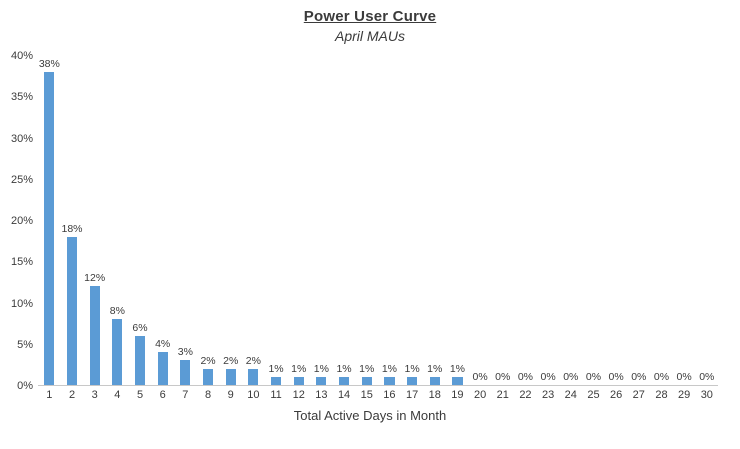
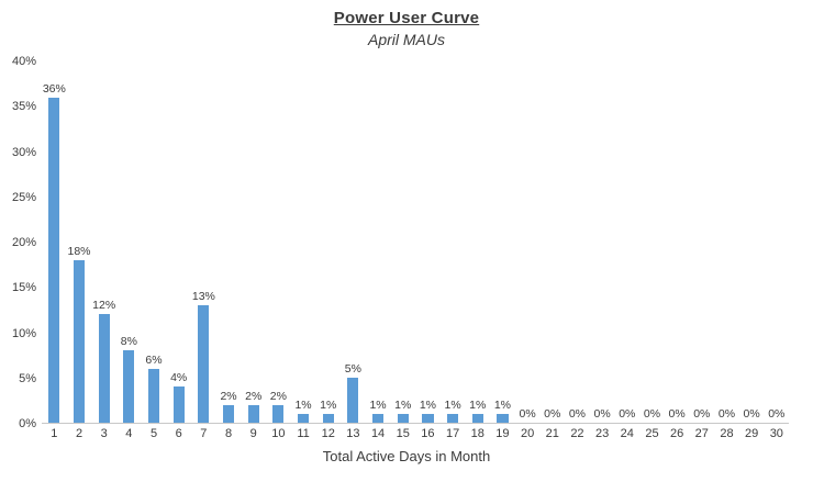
1: 38% -> 36%
7: 3% -> 13%
13: 1% -> 5%
